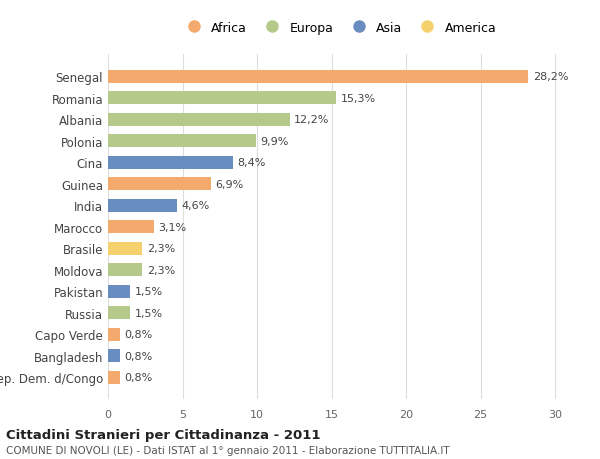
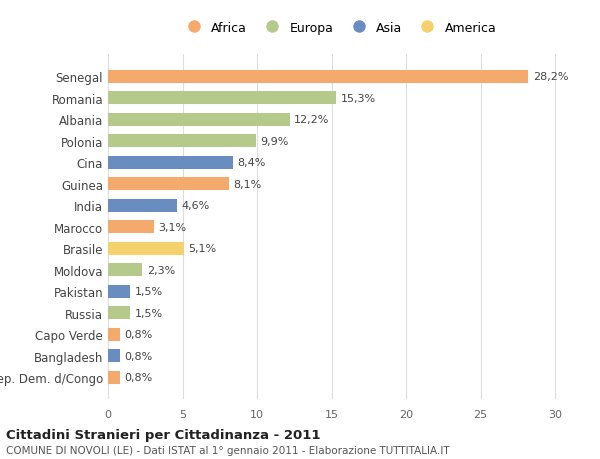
Guinea: 6,9% -> 8,1%
Brasile: 2,3% -> 5,1%
